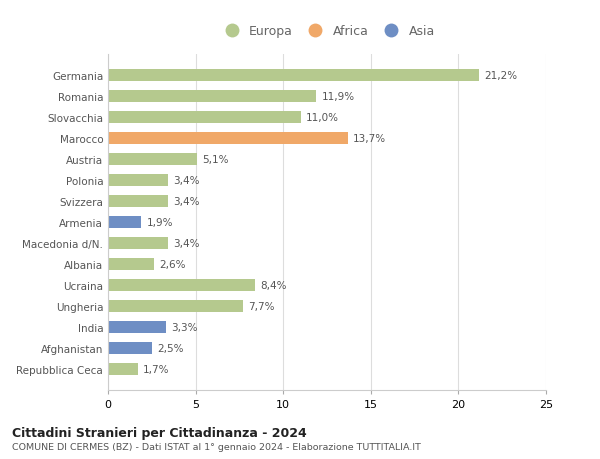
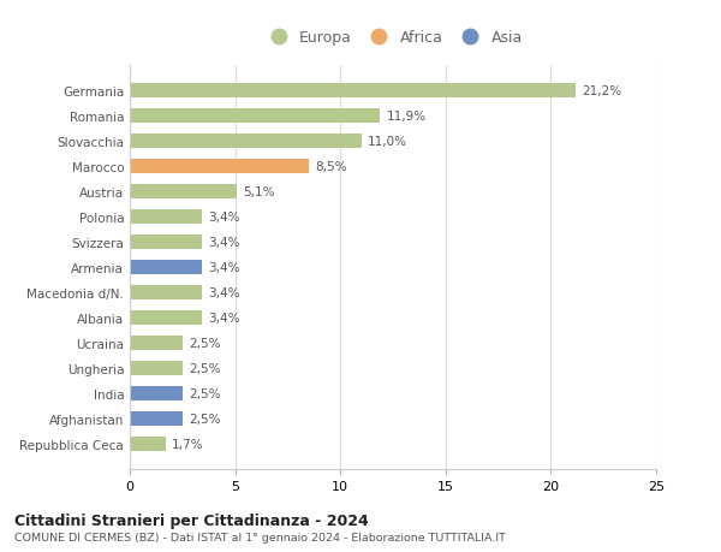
Marocco: 13,7% -> 8,5%
Armenia: 1,9% -> 3,4%
Albania: 2,6% -> 3,4%
Ucraina: 8,4% -> 2,5%
Ungheria: 7,7% -> 2,5%
India: 3,3% -> 2,5%
